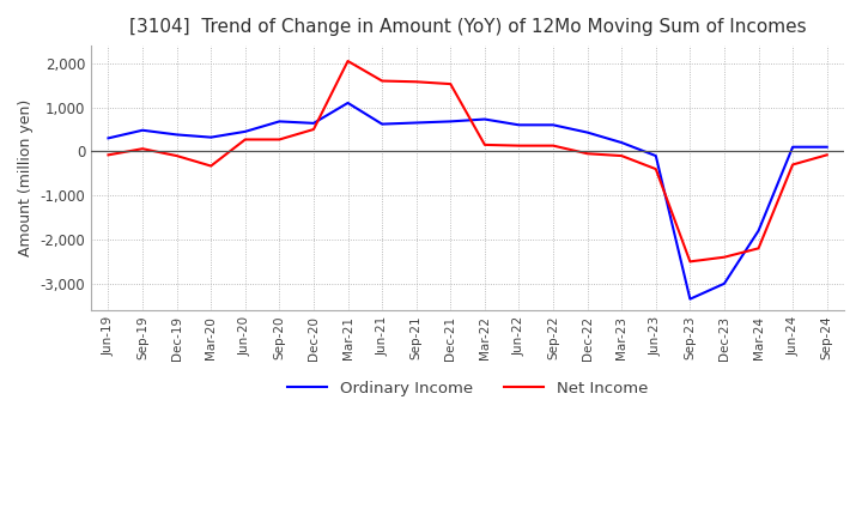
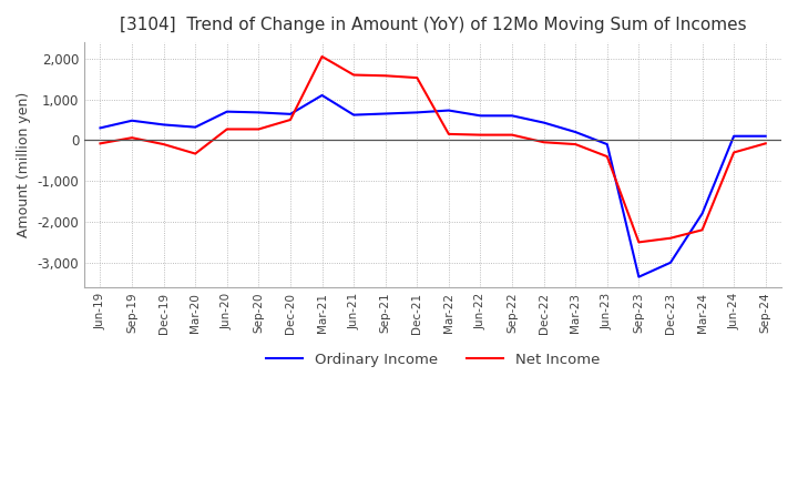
Ordinary Income/Jun-20: 450 -> 700
